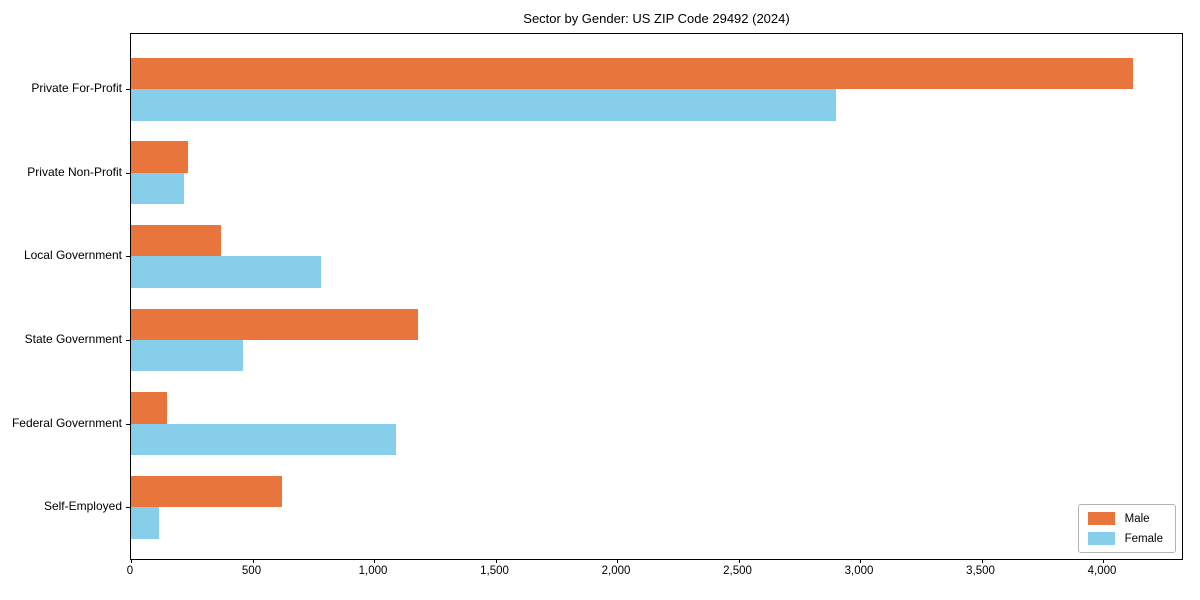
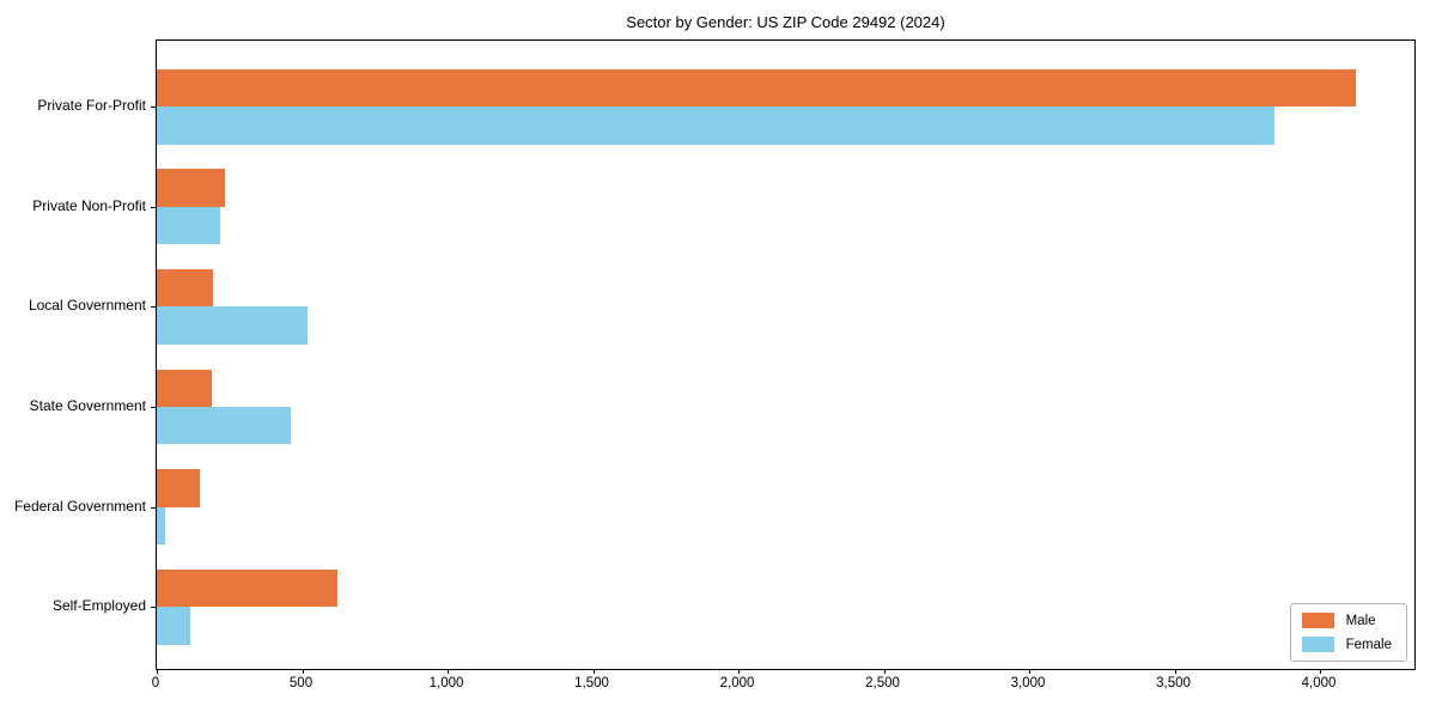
Female/Private For-Profit: 2900 -> 3840
Male/Local Government: 370 -> 200
Female/Local Government: 780 -> 520
Male/State Government: 1180 -> 190
Female/Federal Government: 1090 -> 30
